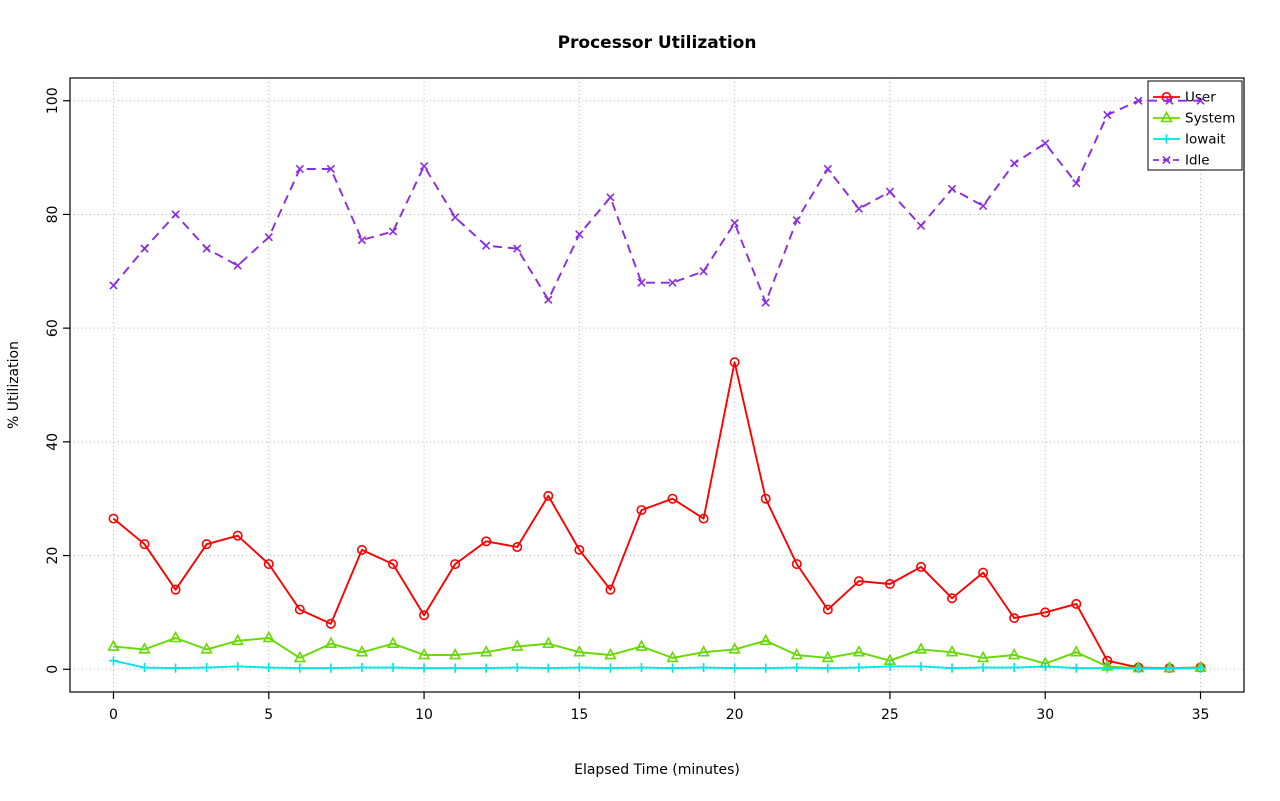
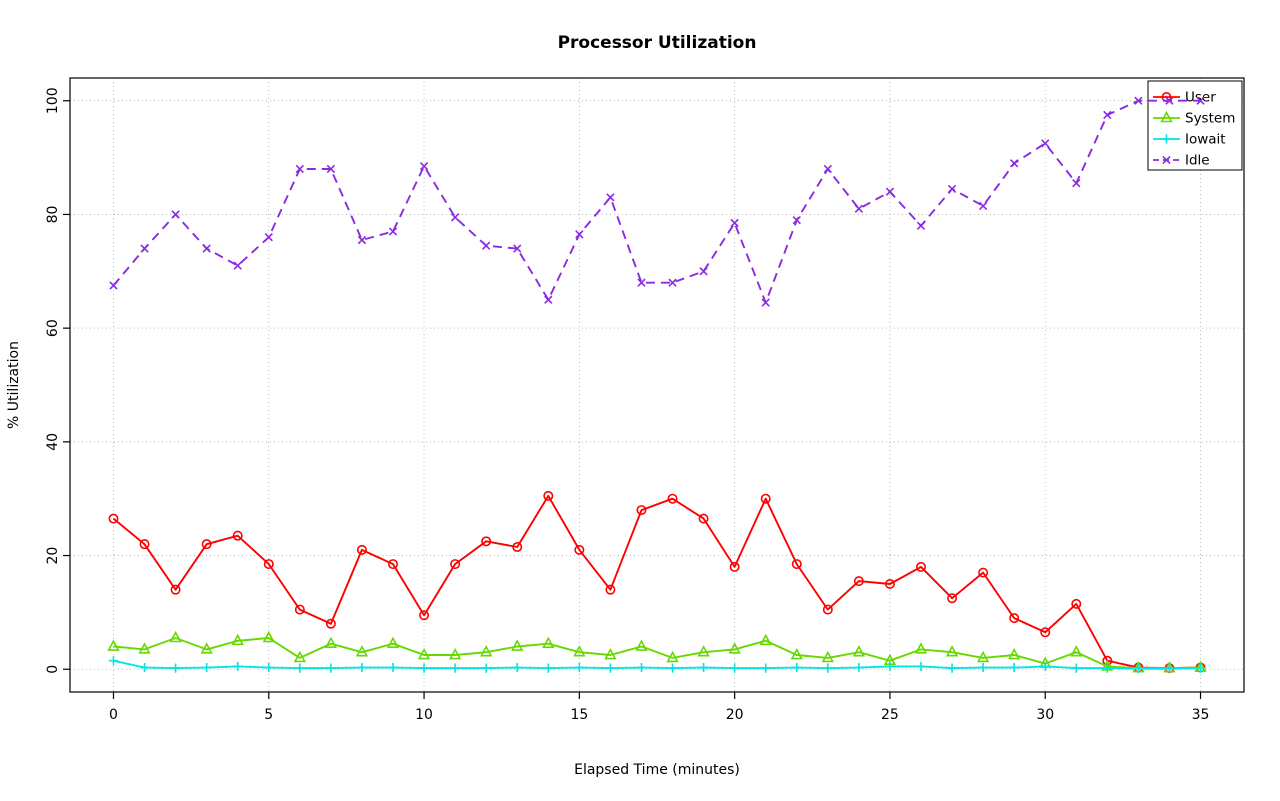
User/20: 54 -> 18
User/30: 10 -> 6
